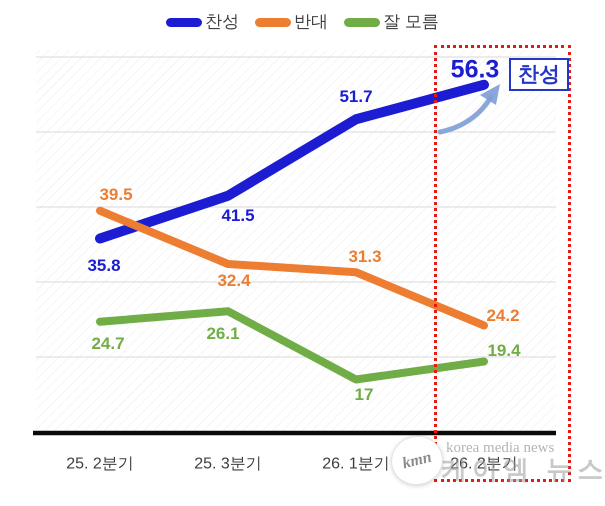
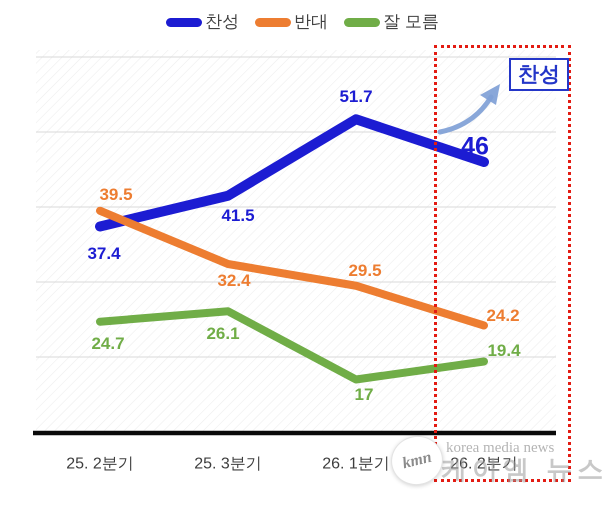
찬성/25. 2분기: 35.8 -> 37.4
반대/26. 1분기: 31.3 -> 29.5
찬성/26. 2분기: 56.3 -> 46
